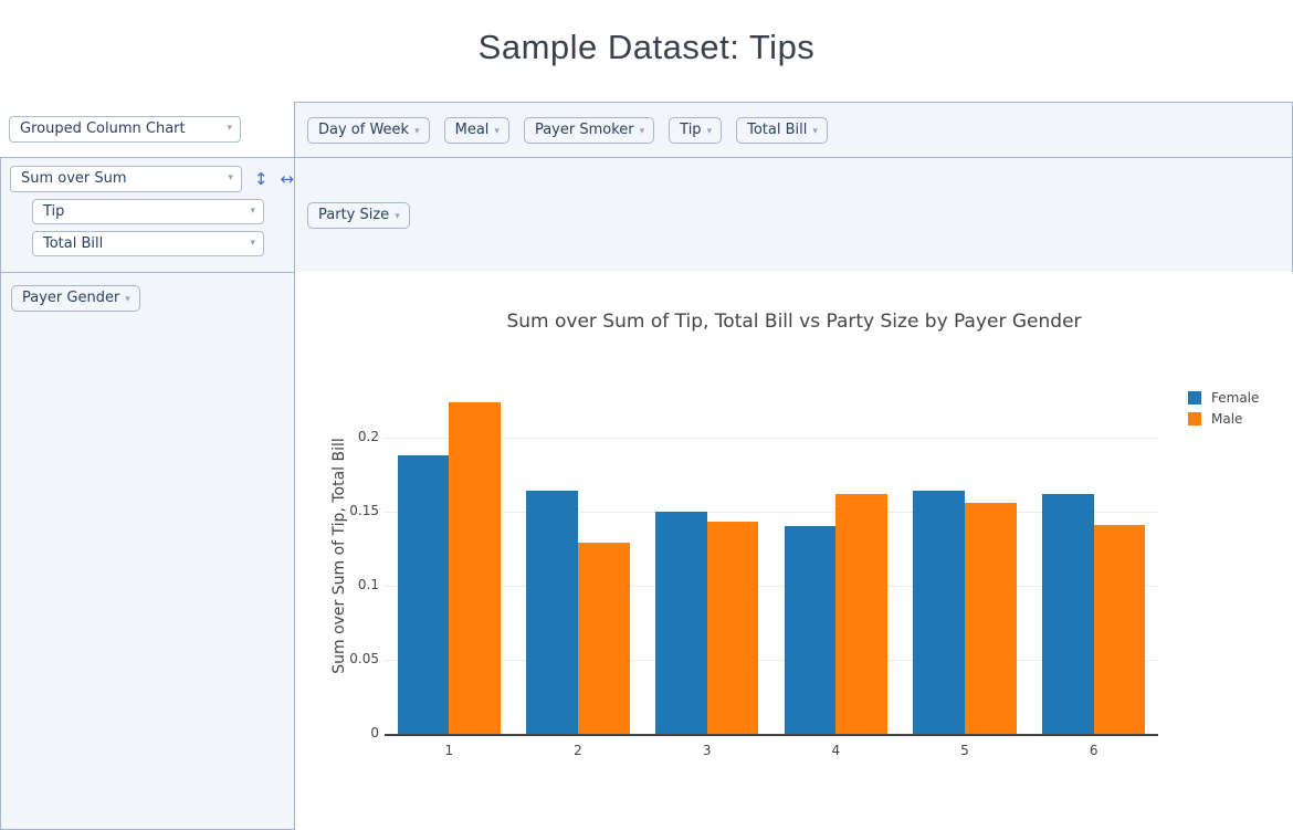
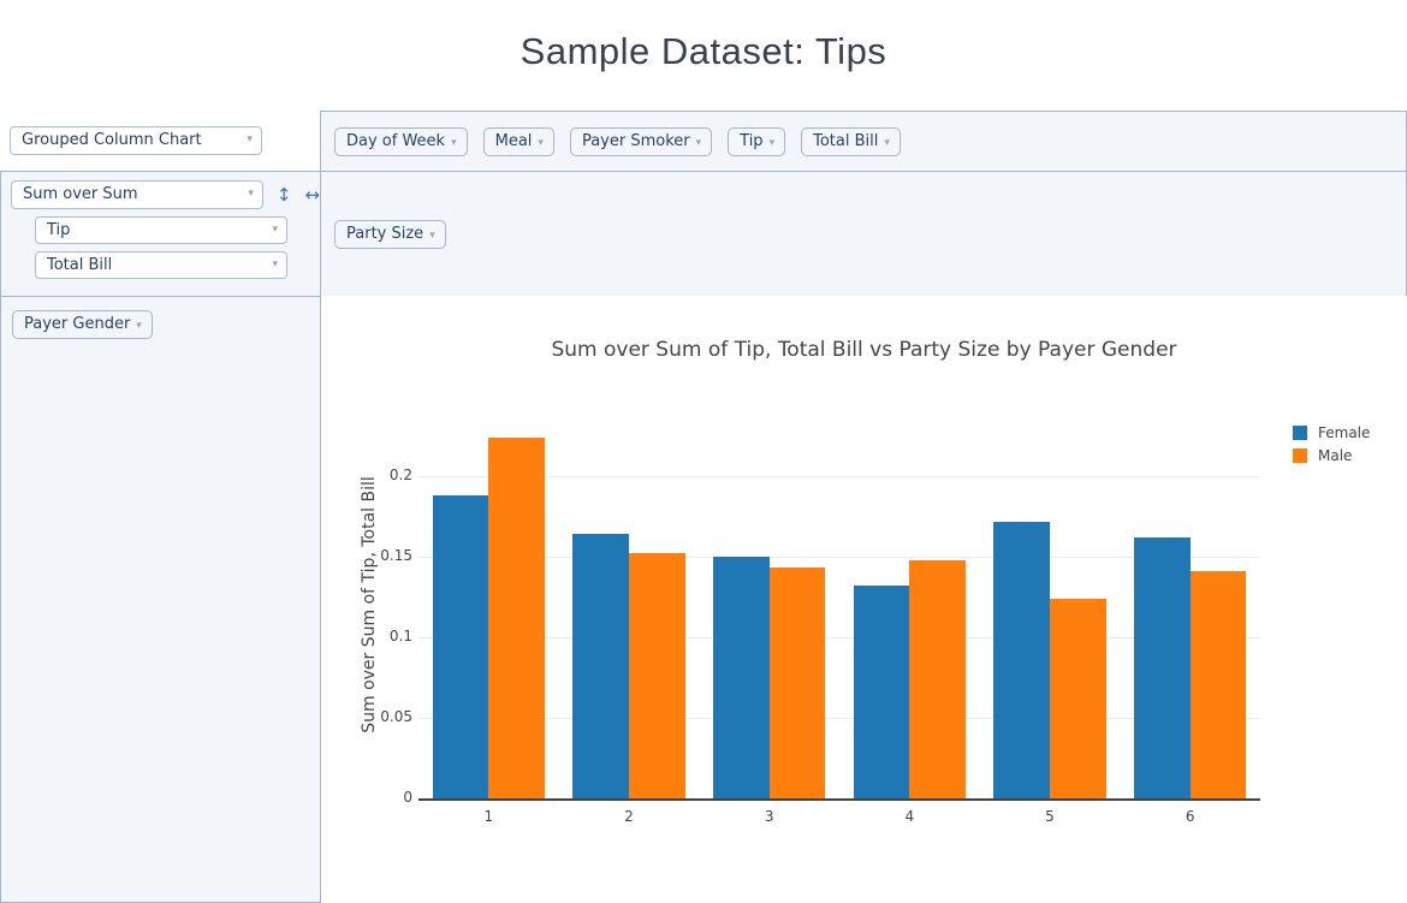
Male/2: 0.129 -> 0.152
Female/4: 0.140 -> 0.132
Male/4: 0.162 -> 0.148
Female/5: 0.164 -> 0.172
Male/5: 0.156 -> 0.124
